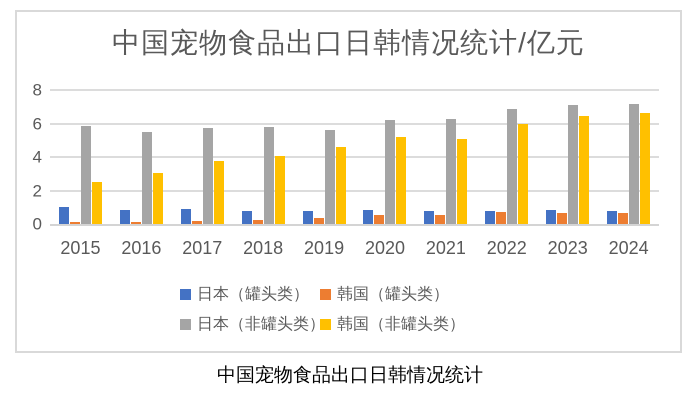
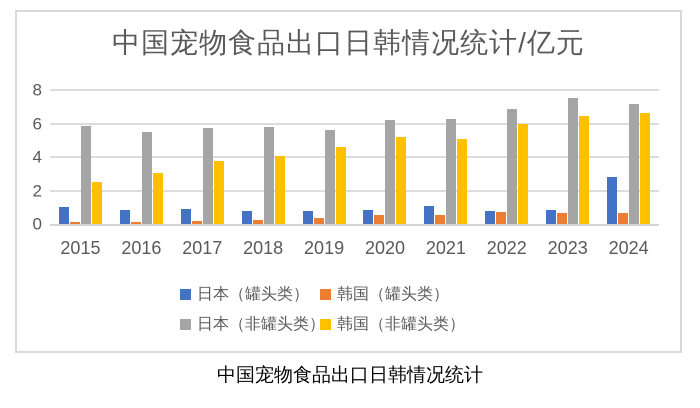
日本（罐头类）/2021: 0.8 -> 1.1
日本（非罐头类）/2023: 7.1 -> 7.5
日本（罐头类）/2024: 0.8 -> 2.8
